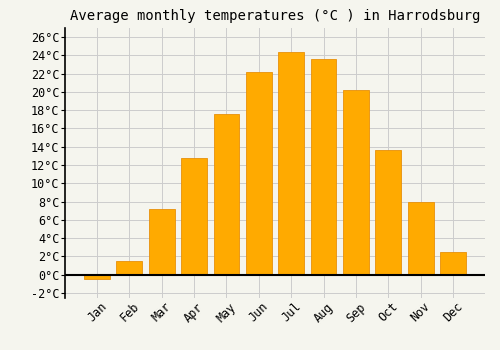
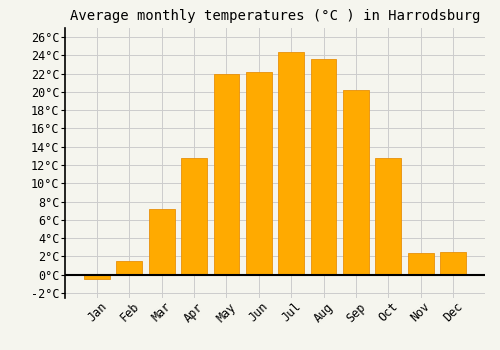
May: 17.6°C -> 22.0°C
Oct: 13.7°C -> 12.8°C
Nov: 8.0°C -> 2.4°C
